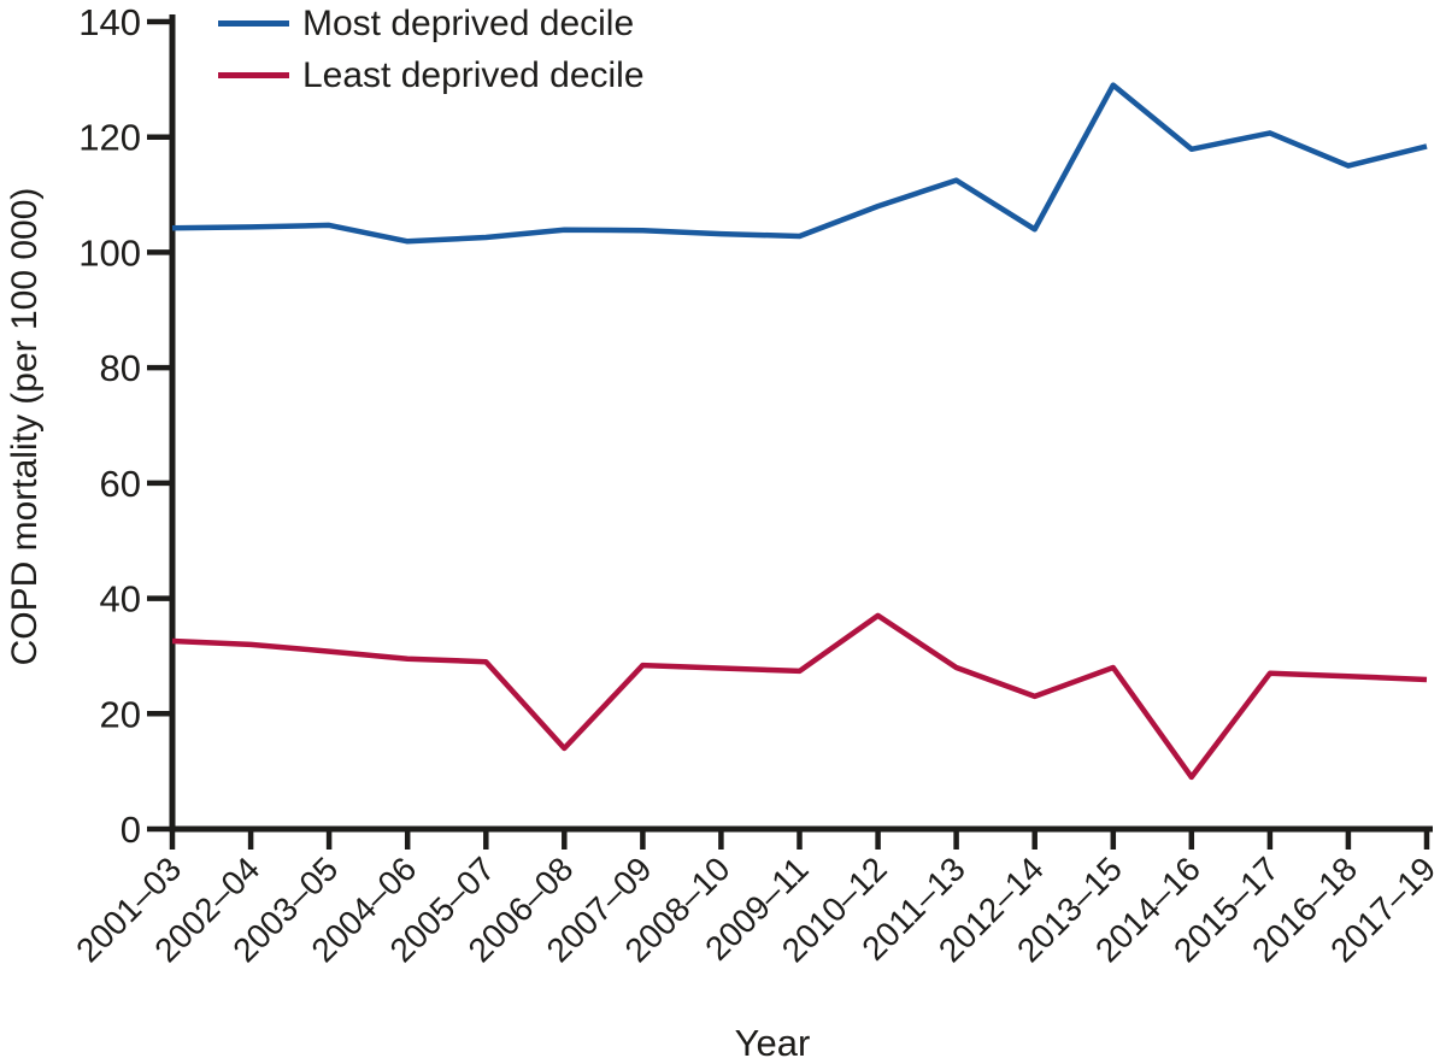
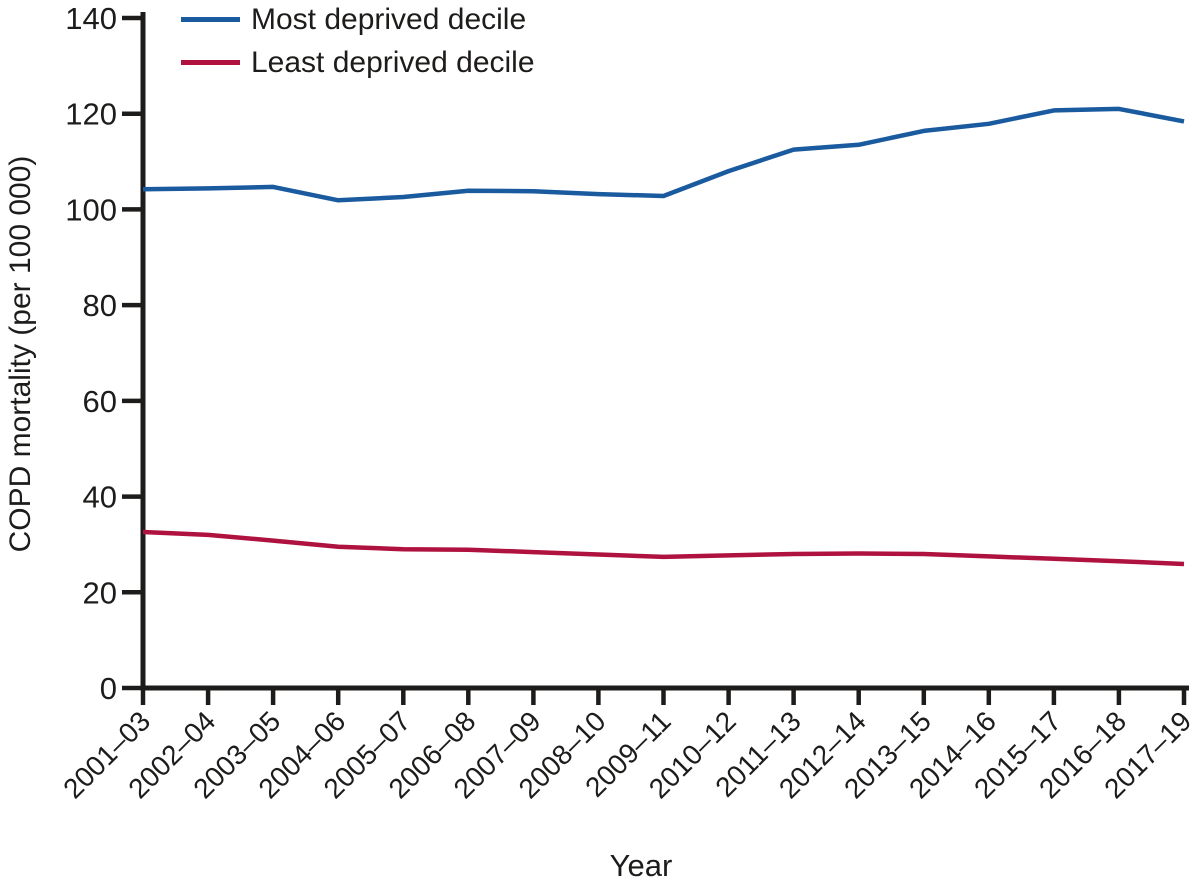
Least deprived decile/2006–08: 14 -> 29
Least deprived decile/2010–12: 37 -> 28
Most deprived decile/2012–14: 104 -> 114
Least deprived decile/2012–14: 23 -> 28
Most deprived decile/2013–15: 129 -> 116
Least deprived decile/2014–16: 9 -> 28
Most deprived decile/2016–18: 115 -> 121
